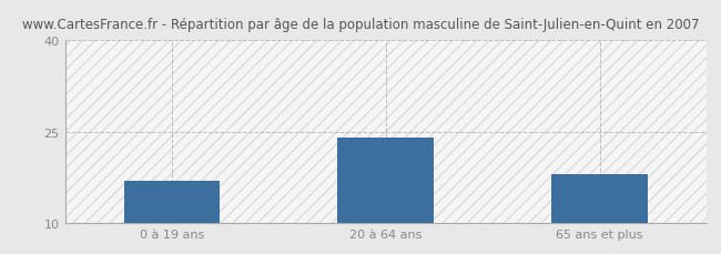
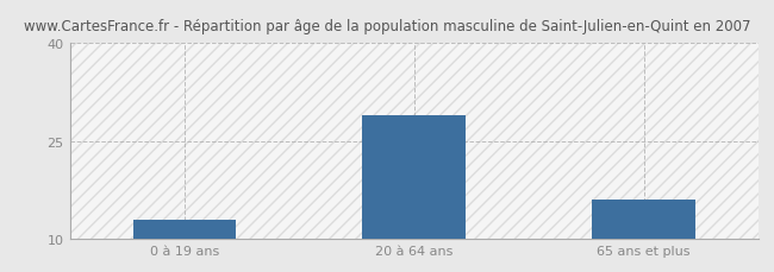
0 à 19 ans: 17 -> 13
20 à 64 ans: 24 -> 29
65 ans et plus: 18 -> 16
